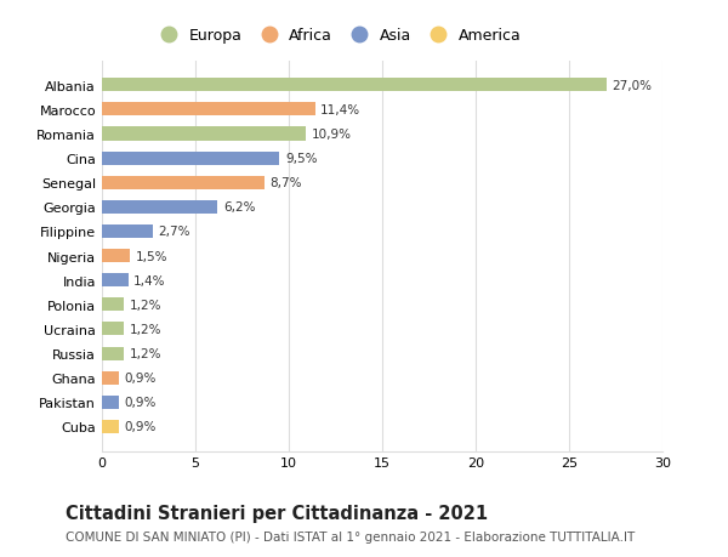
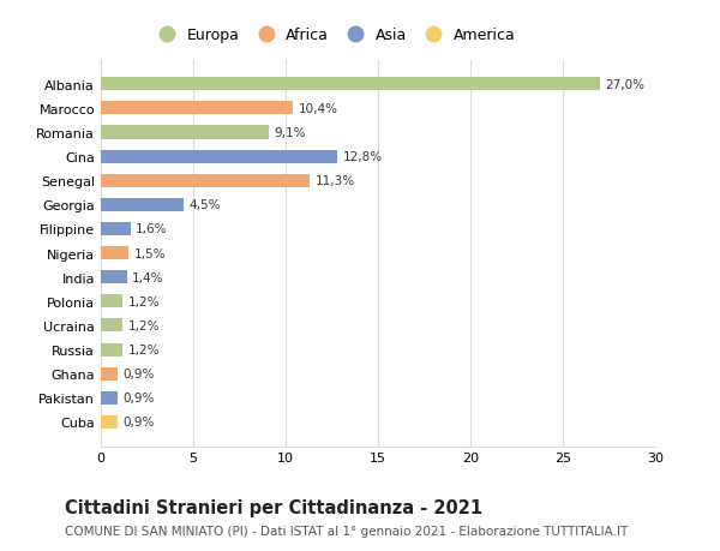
Marocco: 11,4% -> 10,4%
Romania: 10,9% -> 9,1%
Cina: 9,5% -> 12,8%
Senegal: 8,7% -> 11,3%
Georgia: 6,2% -> 4,5%
Filippine: 2,7% -> 1,6%
